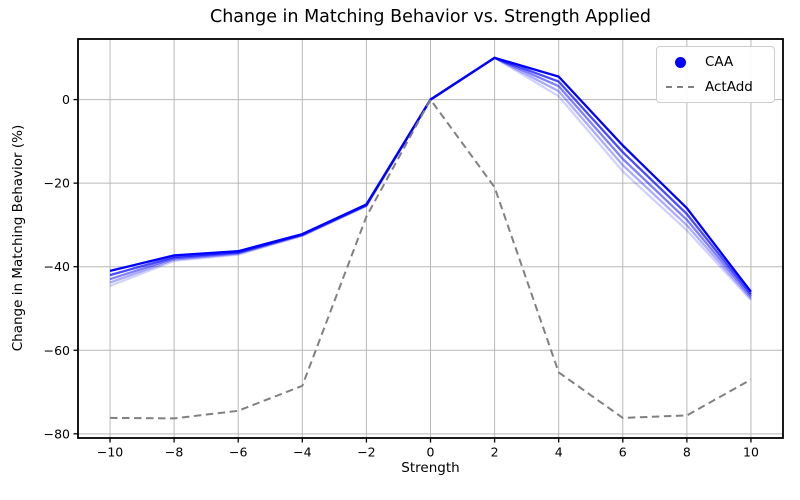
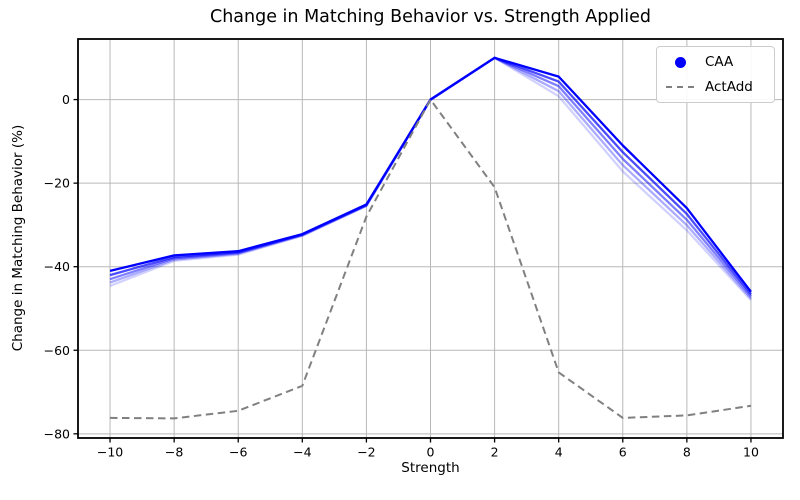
ActAdd/10: -67 -> -73
